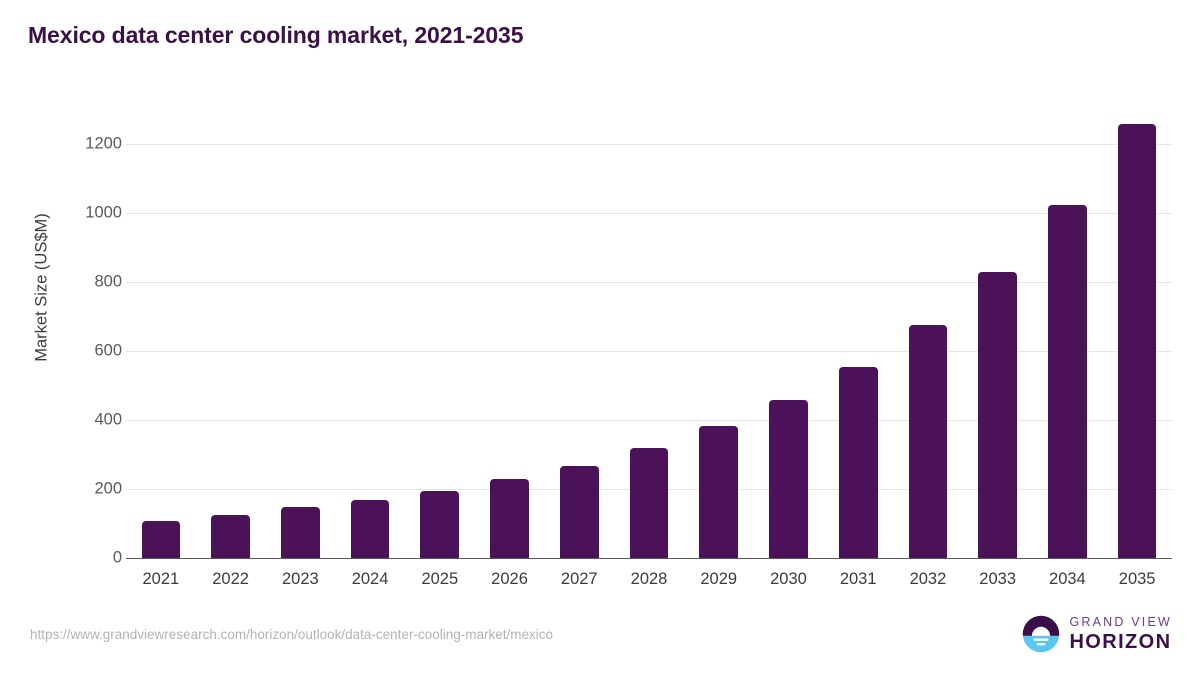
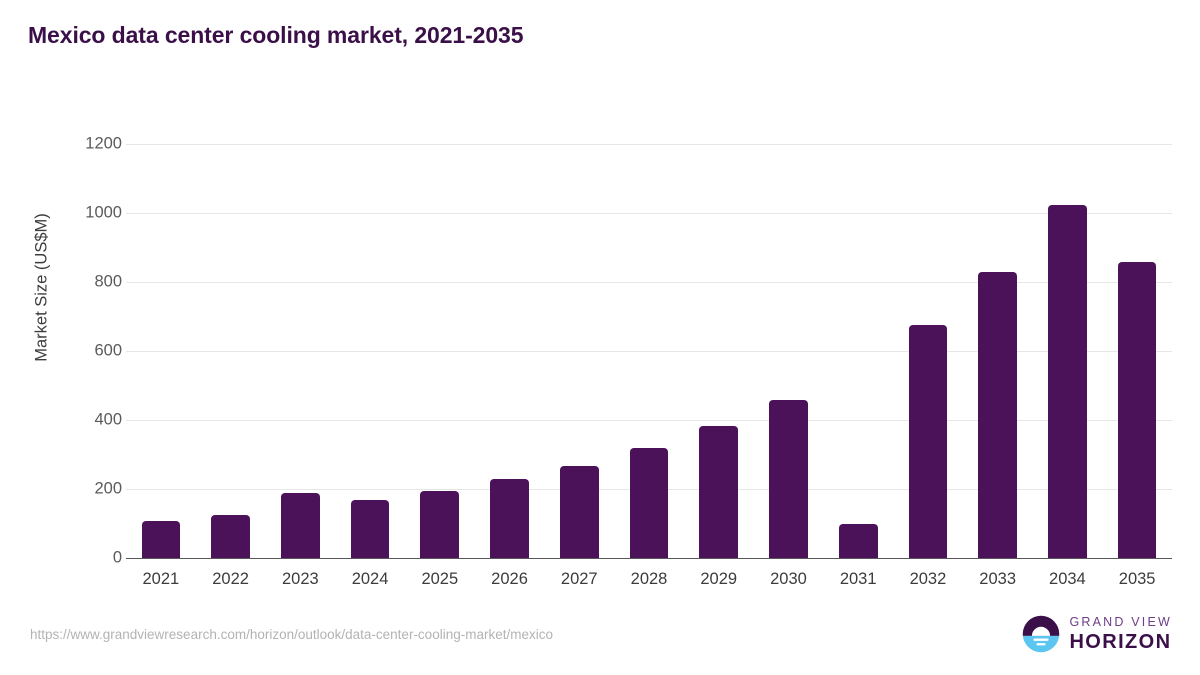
2023: 150 -> 190
2031: 560 -> 100
2035: 1260 -> 860
